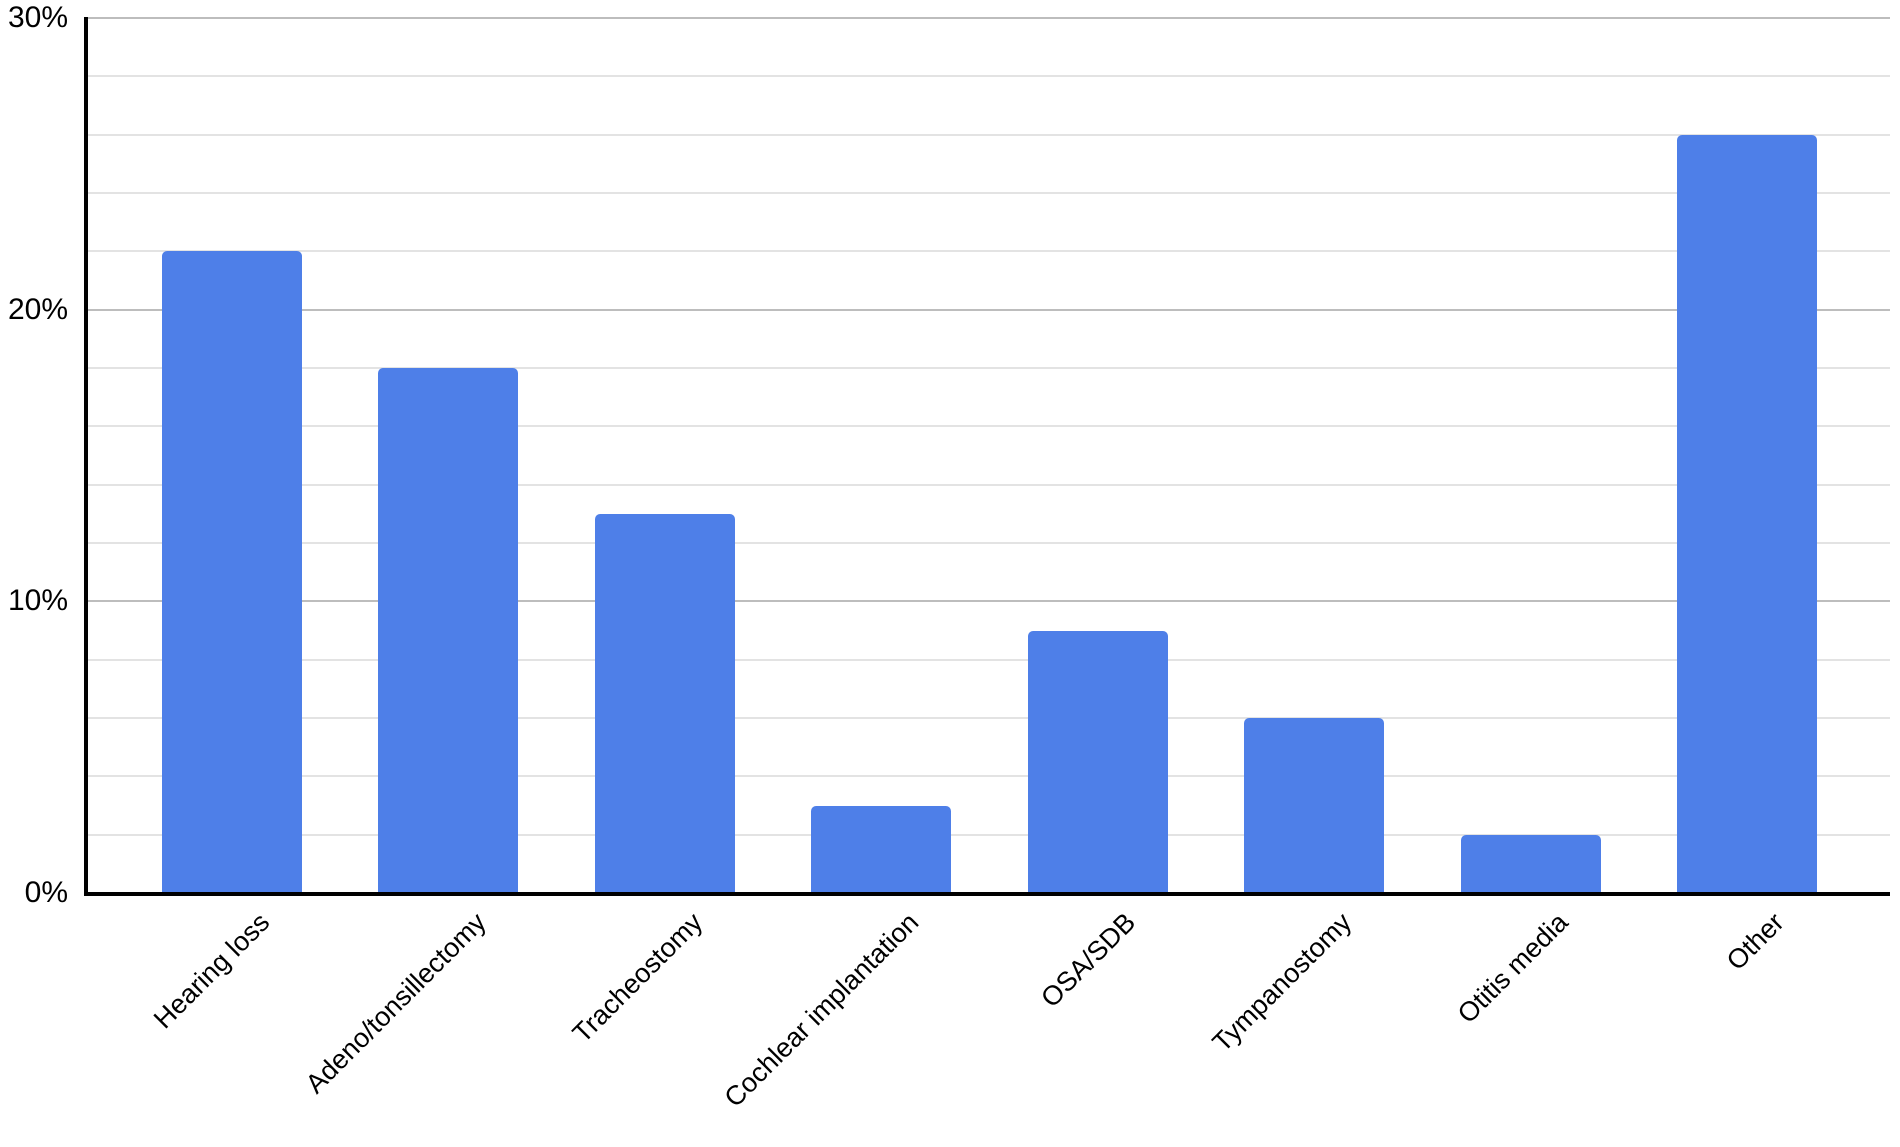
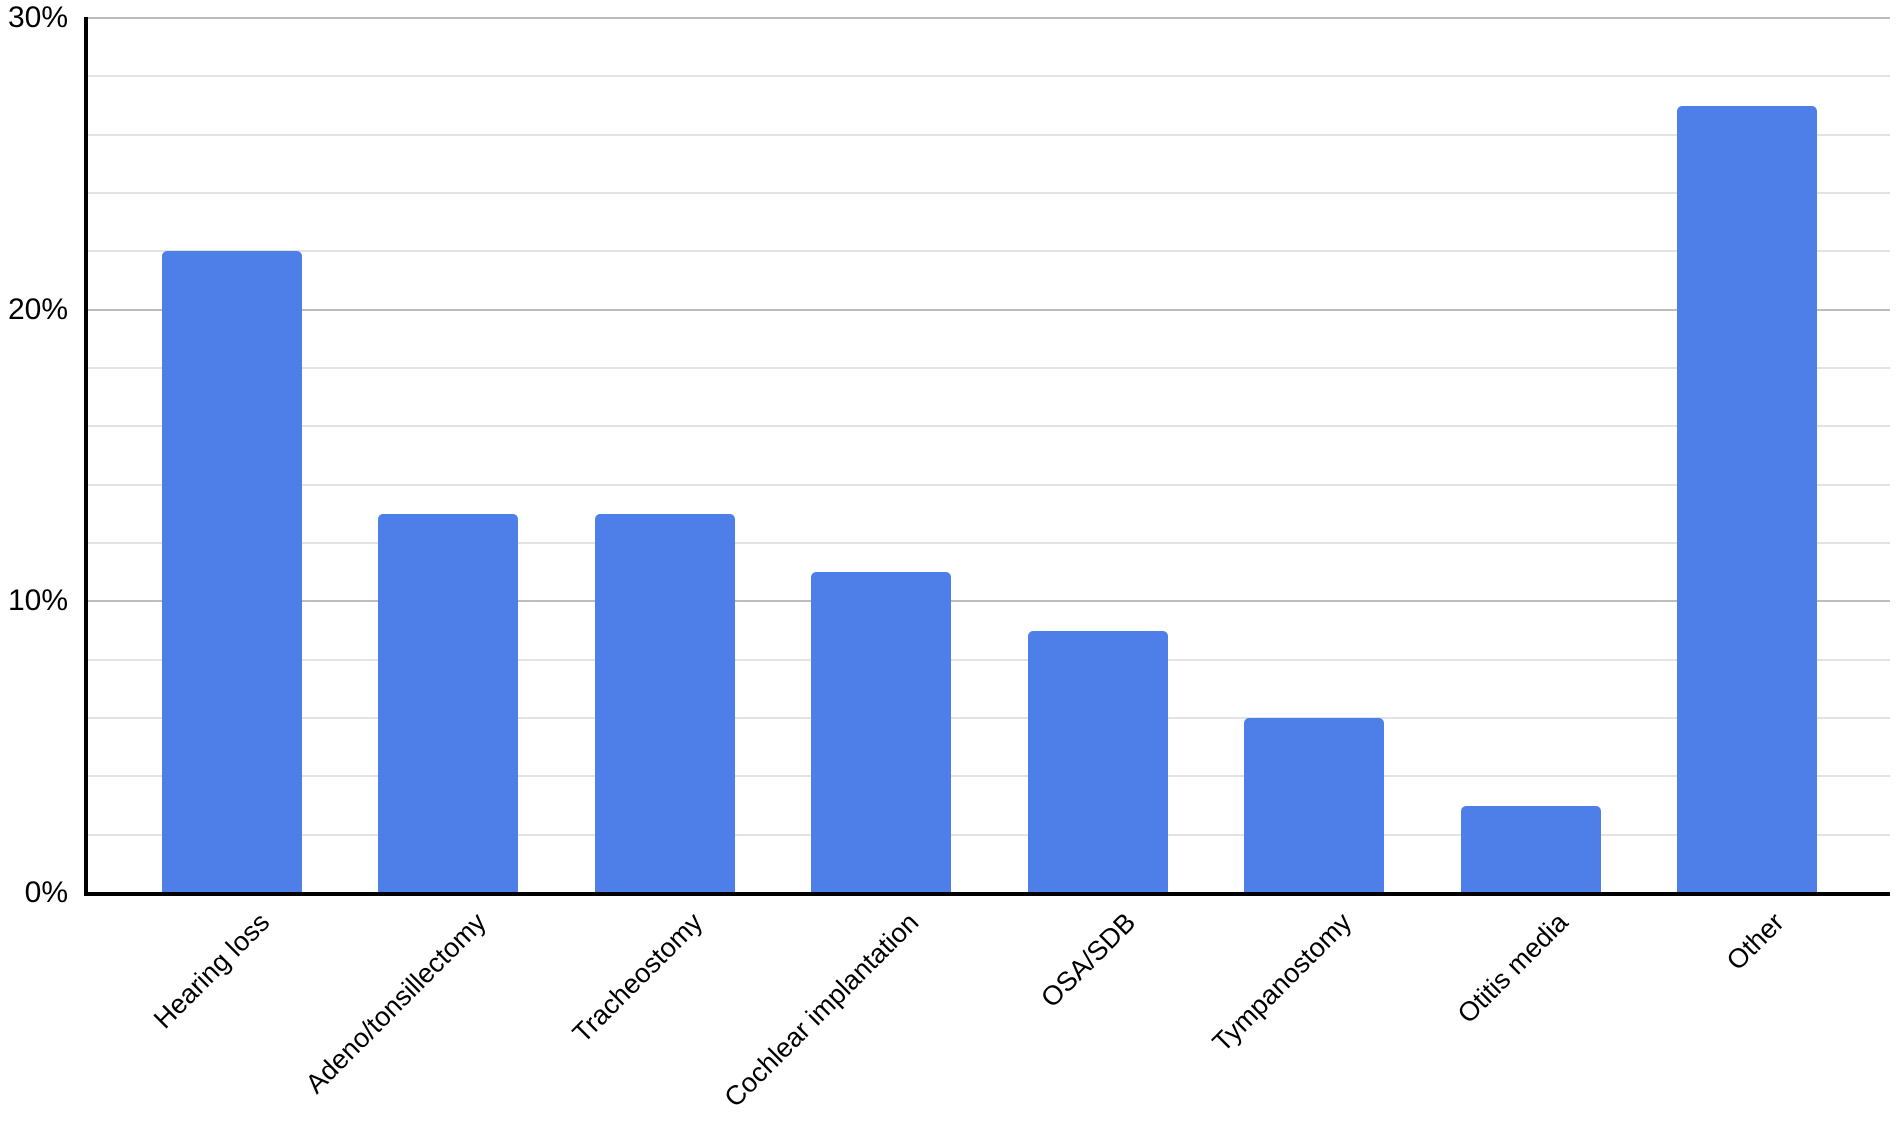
Adeno/tonsillectomy: 18% -> 13%
Cochlear implantation: 3% -> 11%
Otitis media: 2% -> 3%
Other: 26% -> 27%
